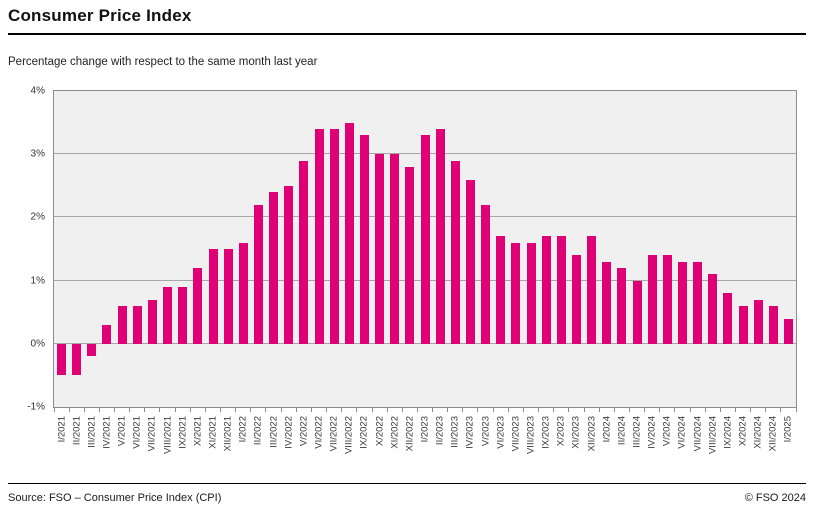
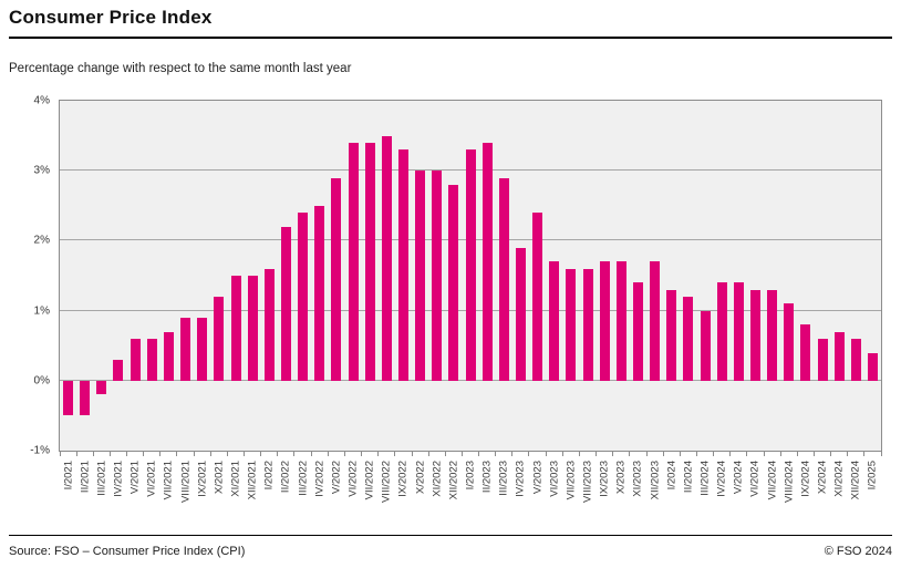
IV/2023: 2.6% -> 1.9%
V/2023: 2.2% -> 2.4%
